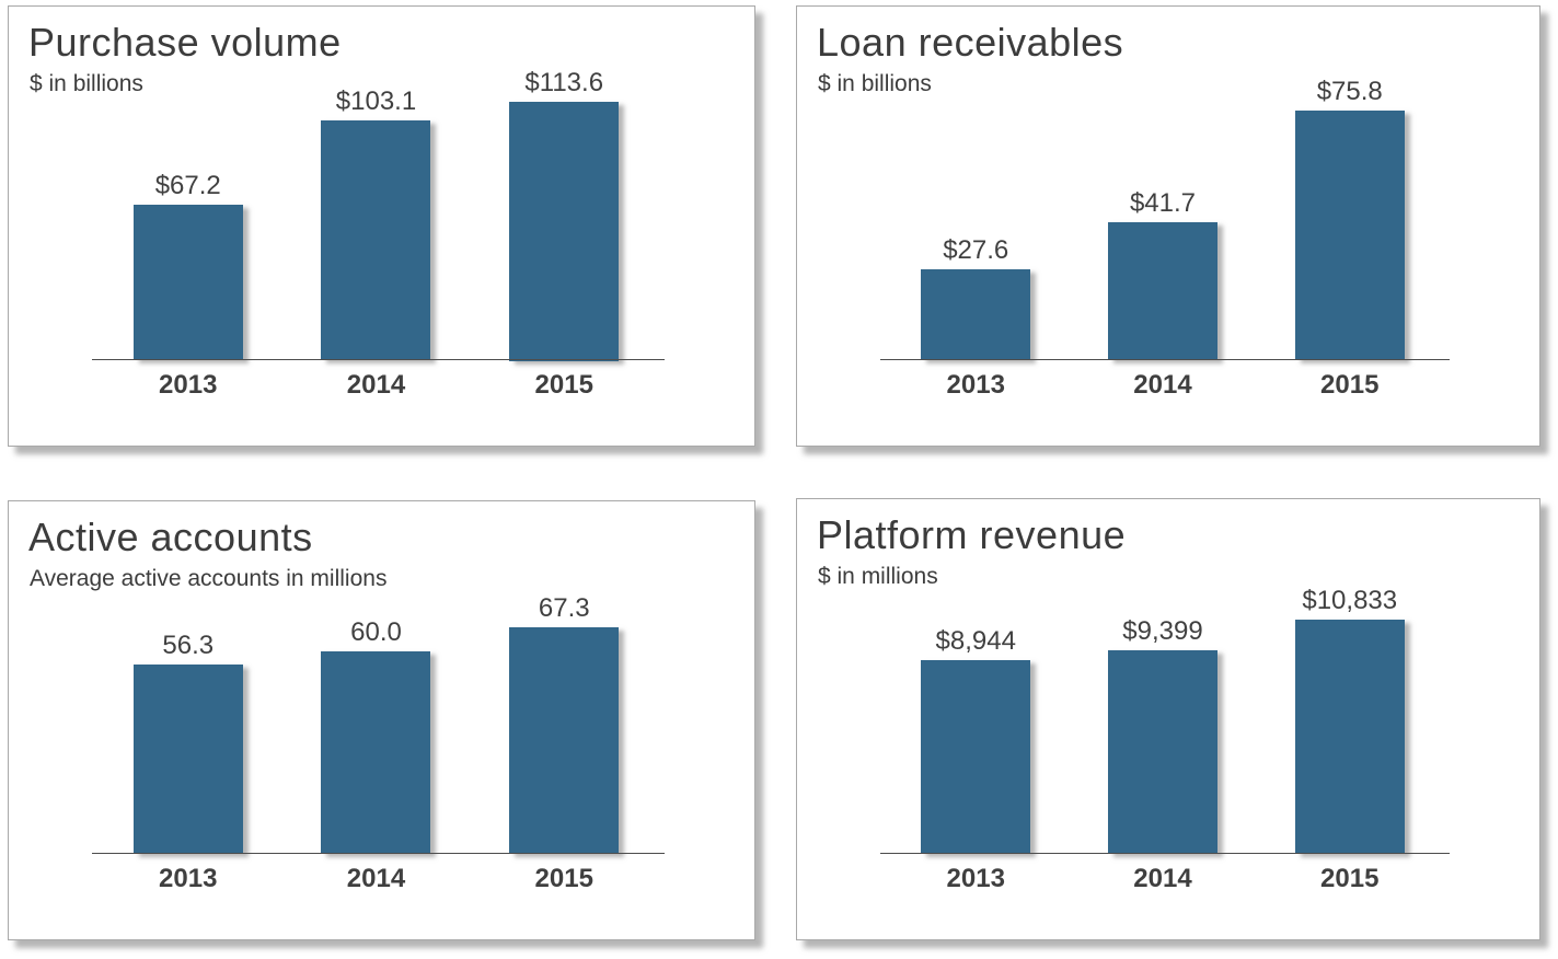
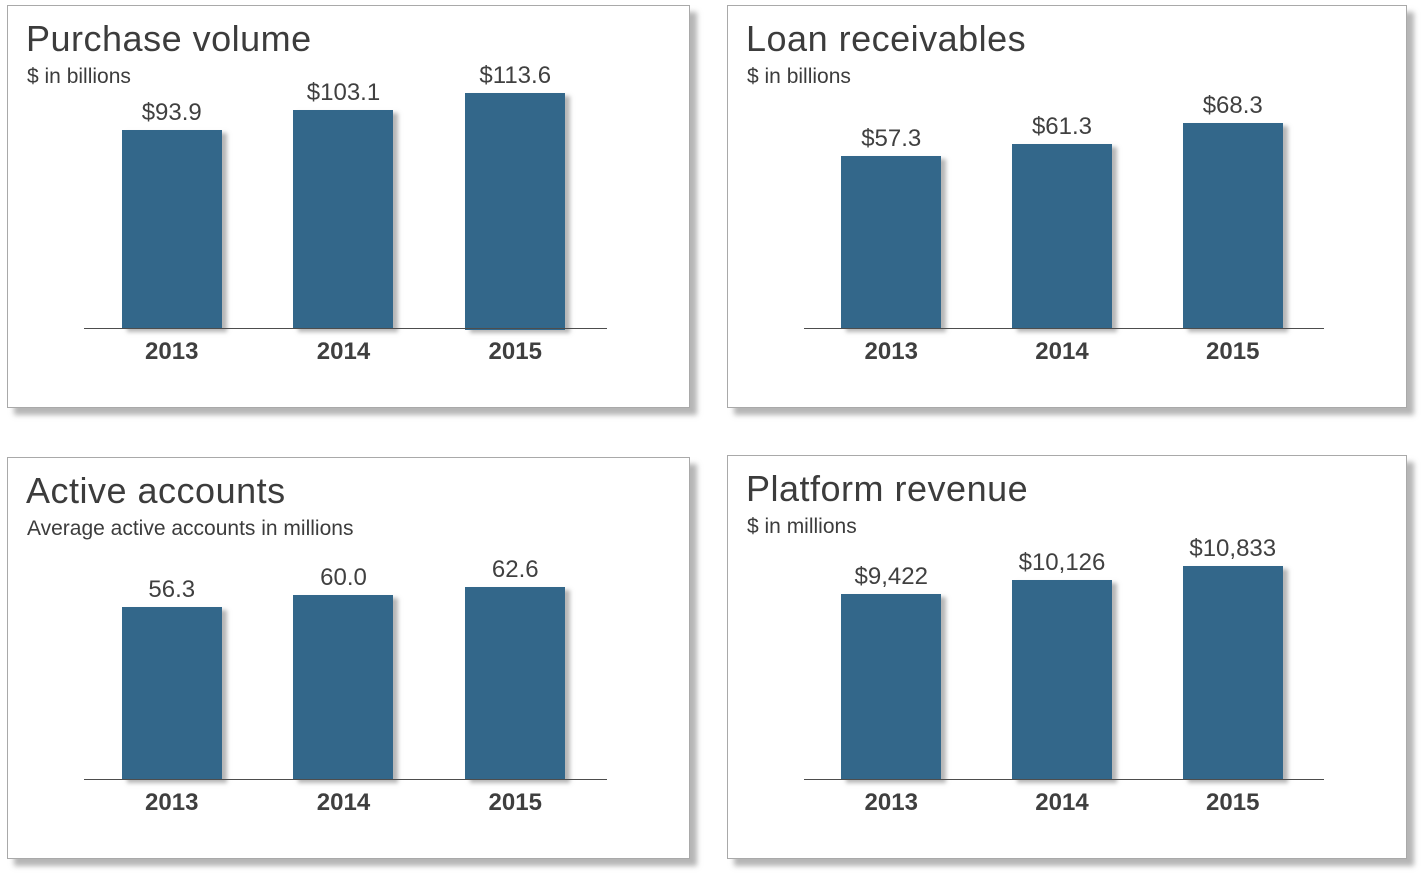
Purchase volume/2013: $67.2 -> $93.9
Loan receivables/2013: $27.6 -> $57.3
Loan receivables/2014: $41.7 -> $61.3
Loan receivables/2015: $75.8 -> $68.3
Active accounts/2015: 67.3 -> 62.6
Platform revenue/2013: $8,944 -> $9,422
Platform revenue/2014: $9,399 -> $10,126
